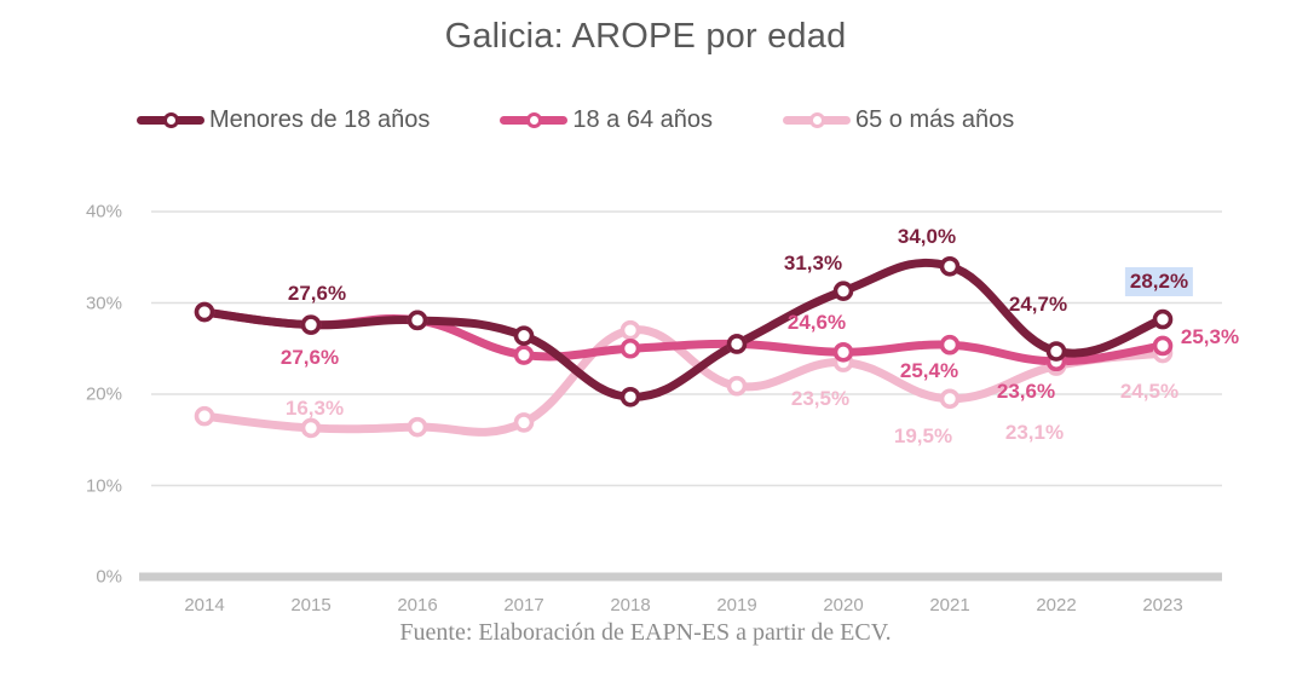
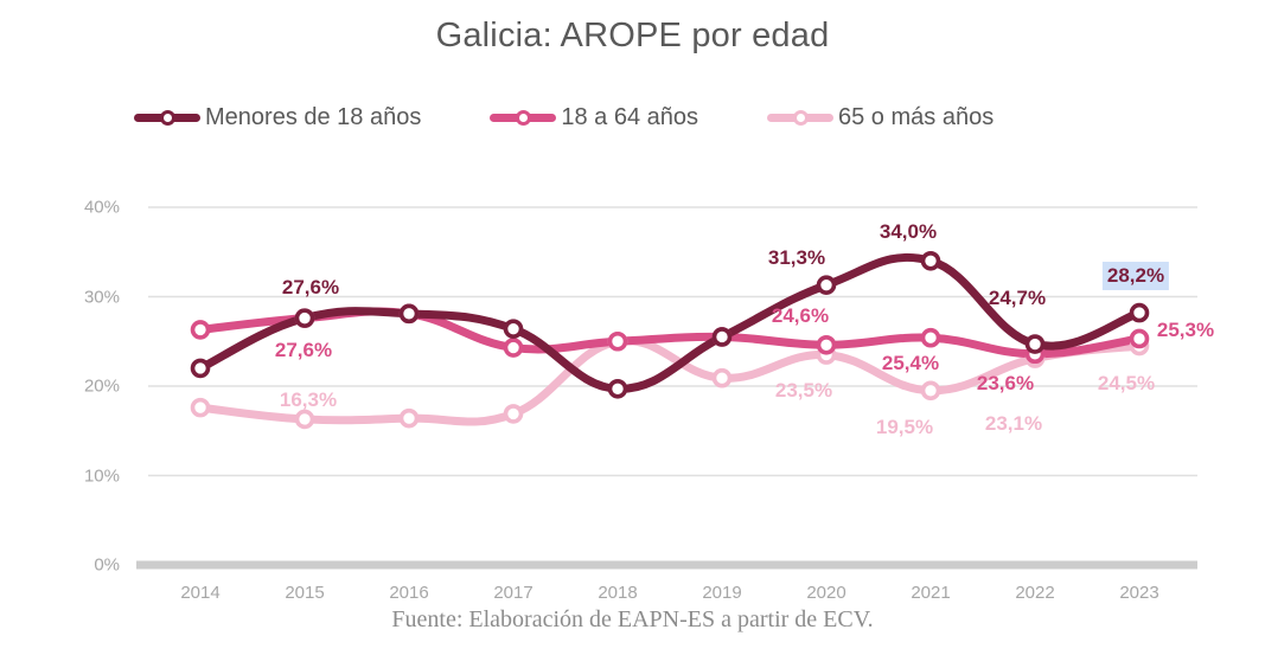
Menores de 18 años/2014: 29% -> 22%
18 a 64 años/2014: 29% -> 26%
65 o más años/2018: 27% -> 25%
